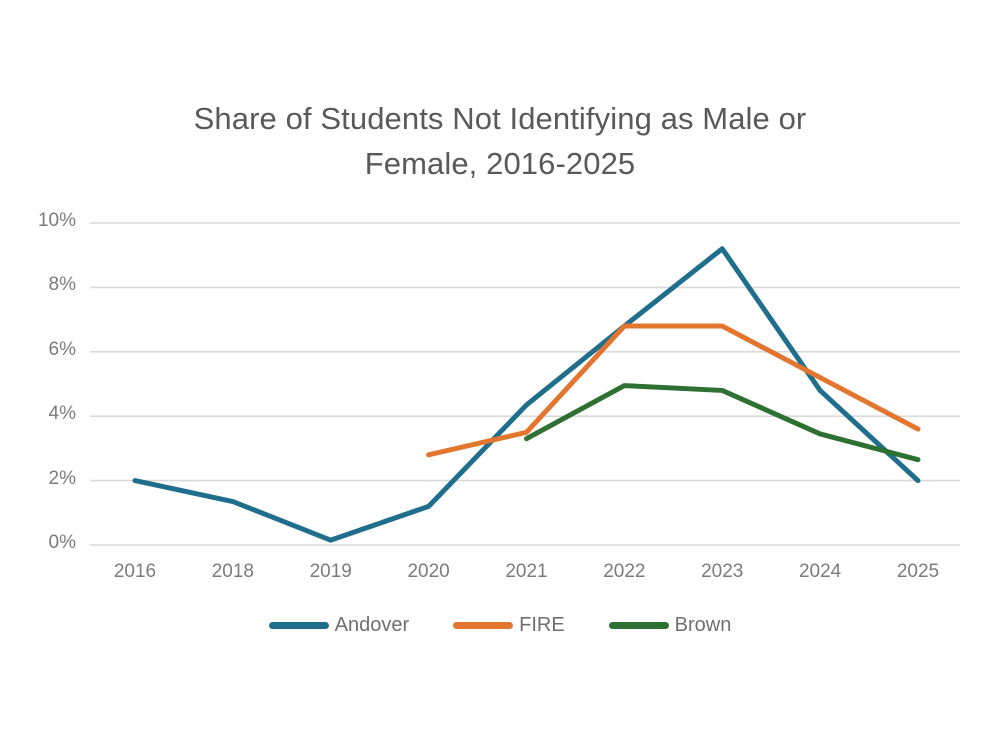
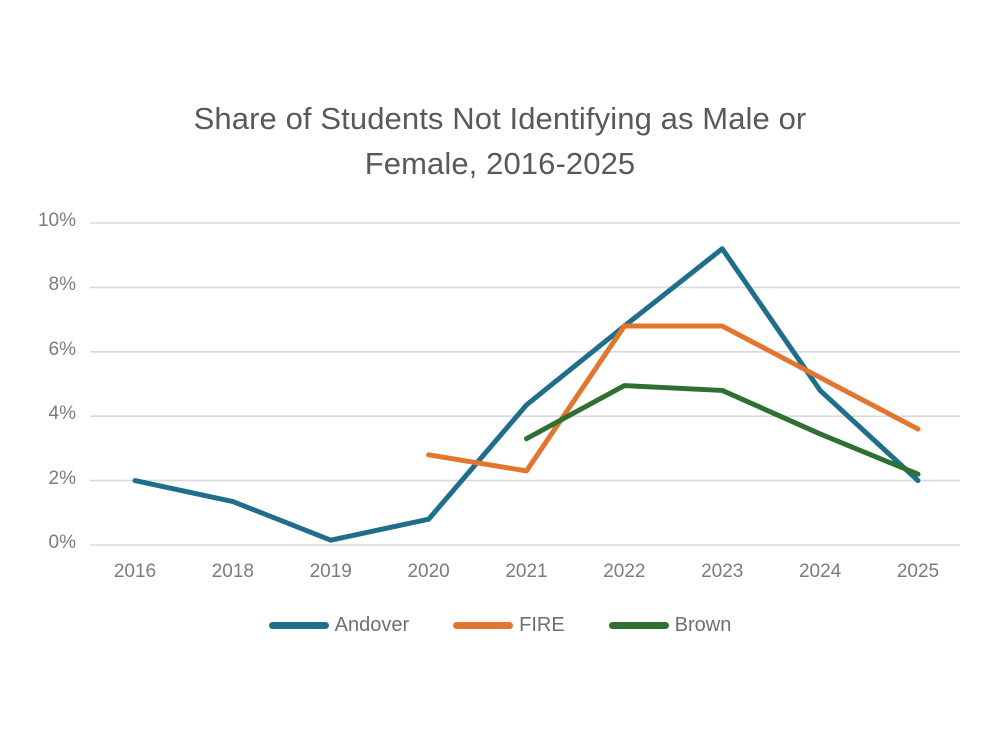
Andover/2020: 1.2% -> 0.8%
FIRE/2021: 3.5% -> 2.3%
Brown/2025: 2.6% -> 2.2%
